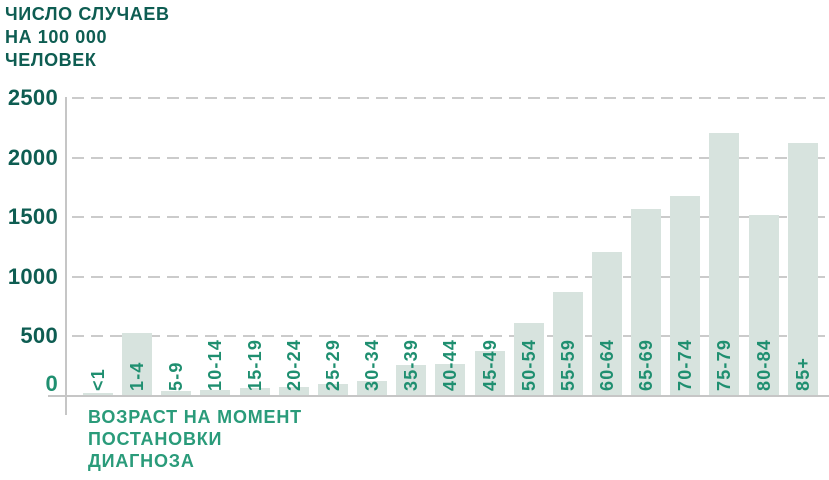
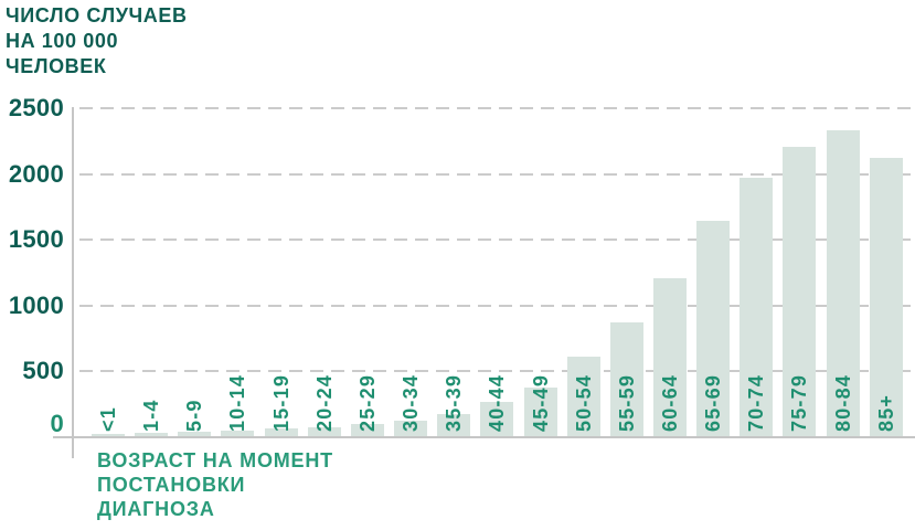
1-4: 520 -> 20
35-39: 250 -> 170
65-69: 1560 -> 1640
70-74: 1670 -> 1960
80-84: 1510 -> 2320
